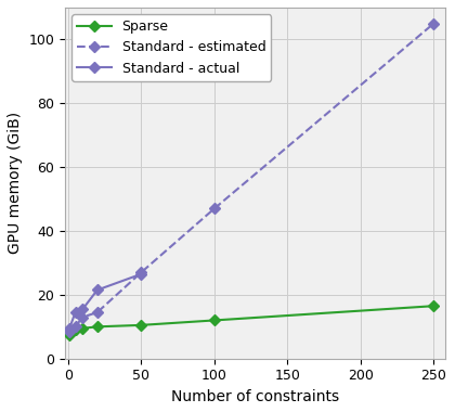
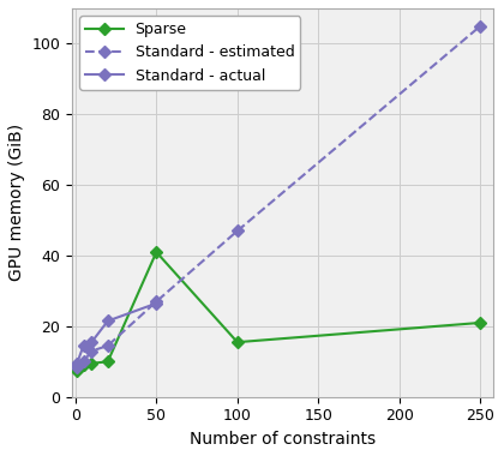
Sparse/50: 10.5 -> 41.0
Sparse/100: 12.0 -> 15.5
Sparse/250: 16.5 -> 21.0
